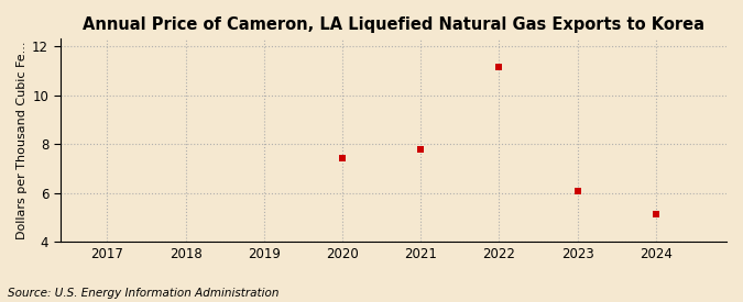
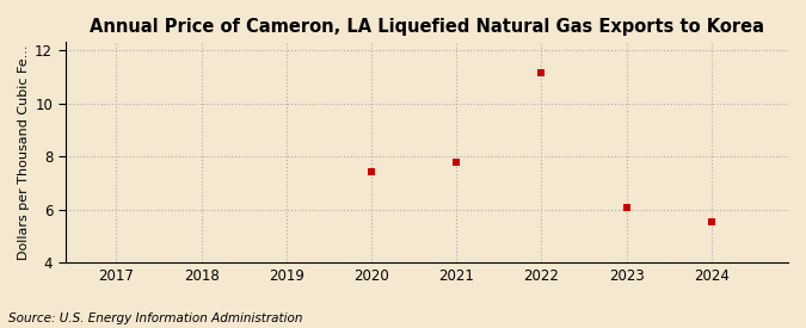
2024: 5.15 -> 5.52
